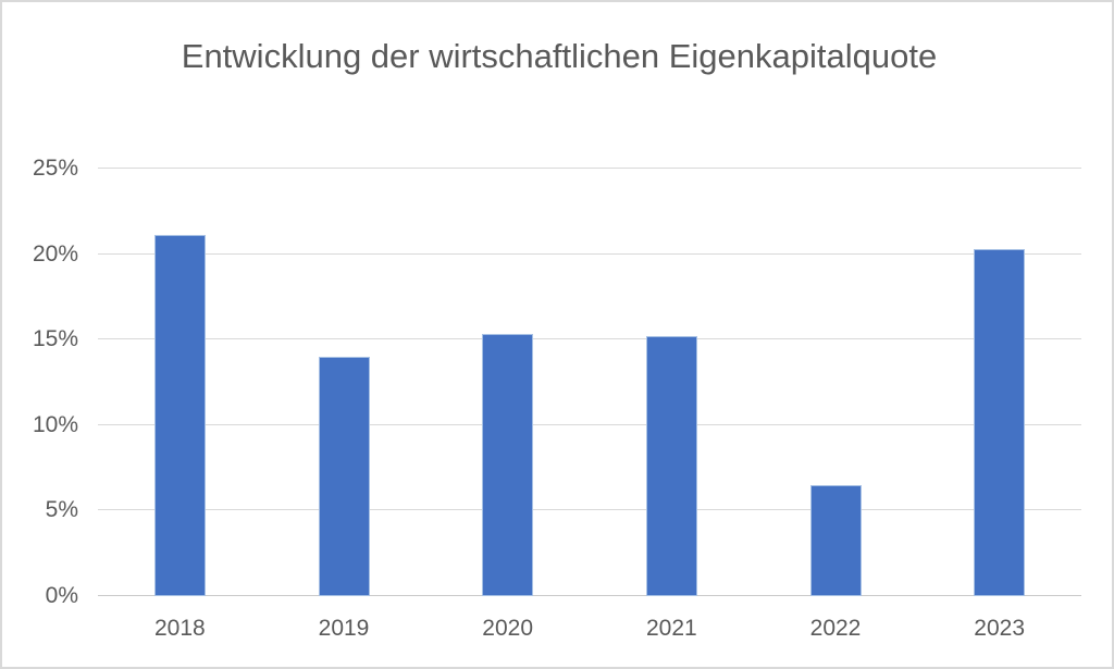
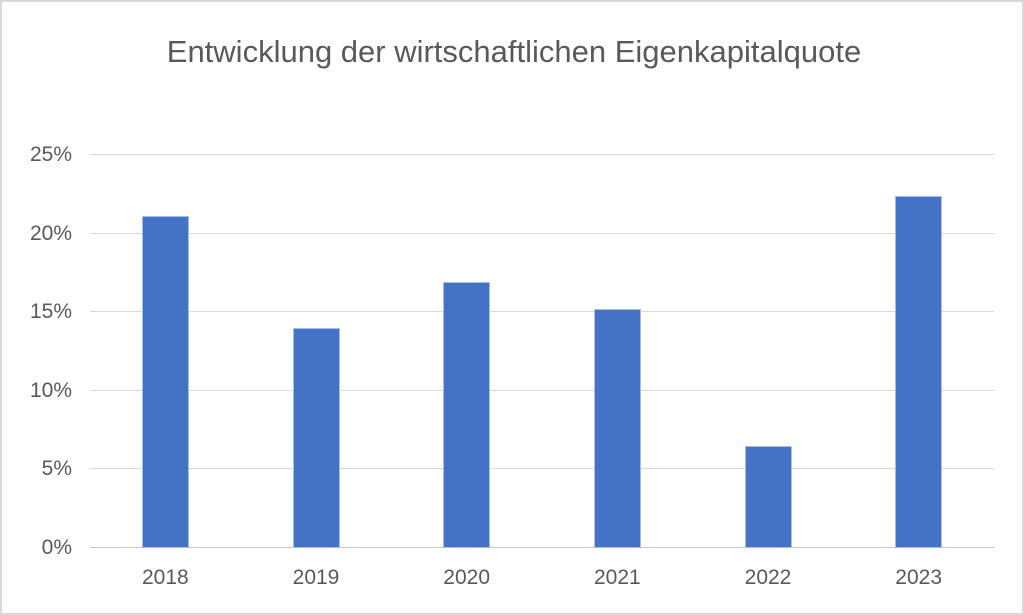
2020: 15.3% -> 16.9%
2023: 20.3% -> 22.4%
